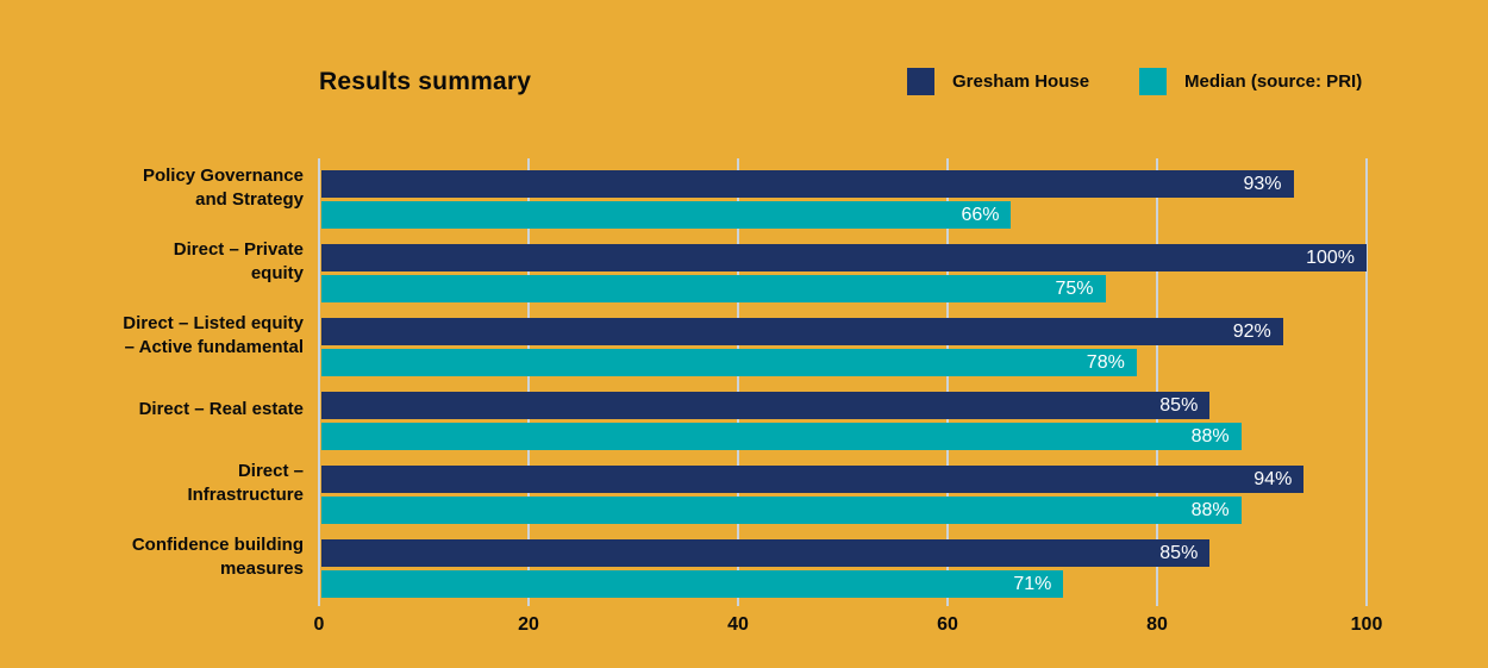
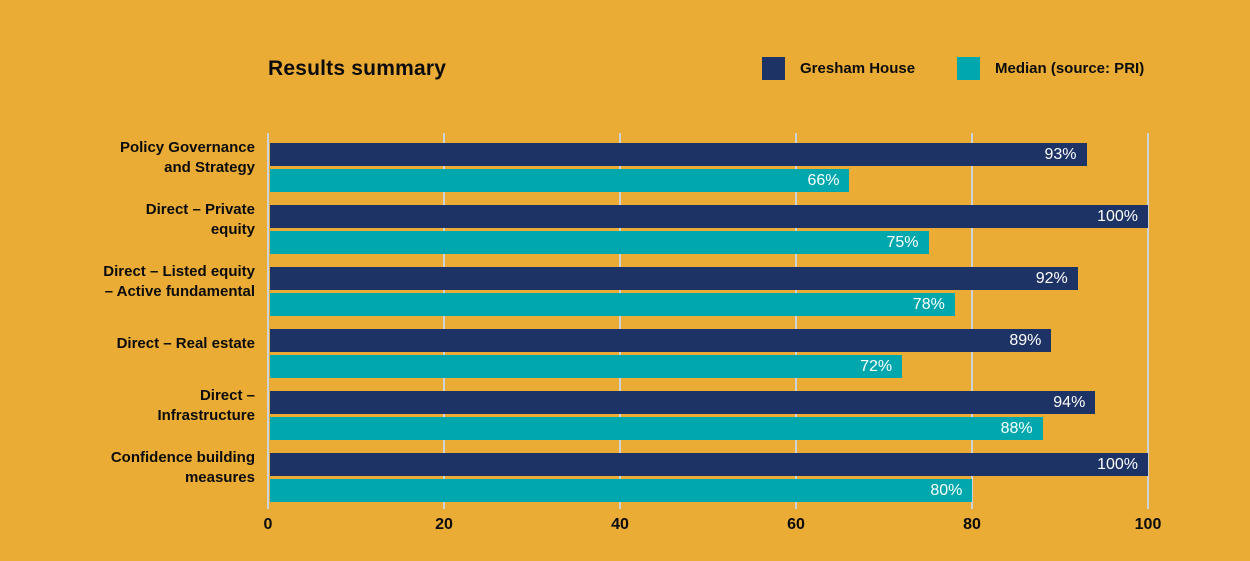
Gresham House/Direct – Real estate: 85% -> 89%
Median (source: PRI)/Direct – Real estate: 88% -> 72%
Gresham House/Confidence building measures: 85% -> 100%
Median (source: PRI)/Confidence building measures: 71% -> 80%
